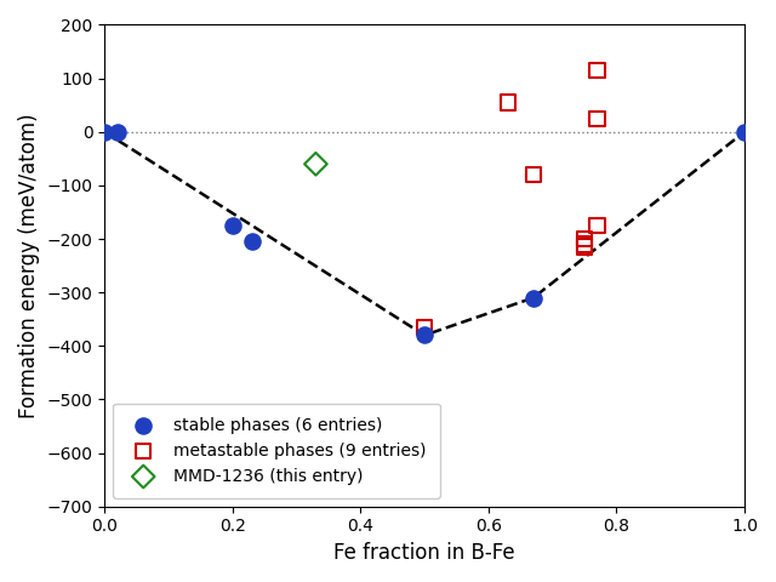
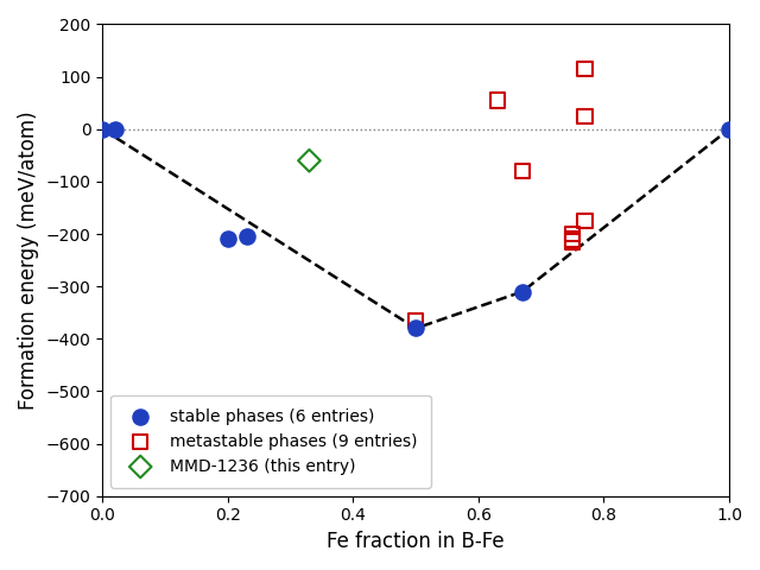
stable phases (6 entries)/0.2: -175 -> -210
